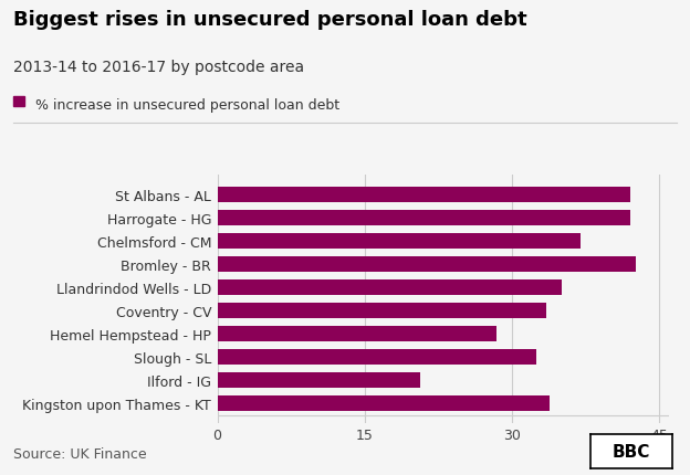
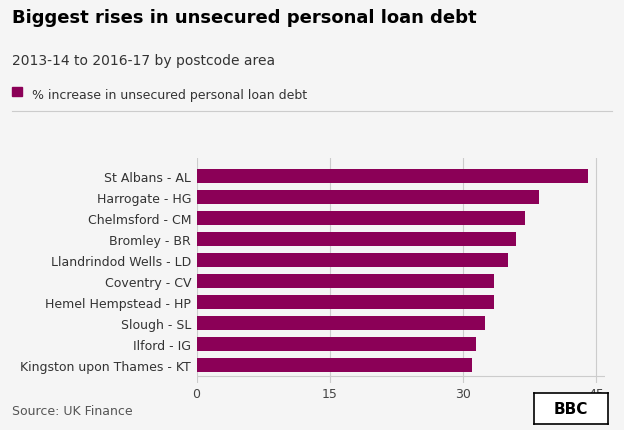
St Albans - AL: 42.0 -> 44.0
Harrogate - HG: 42.0 -> 38.5
Bromley - BR: 42.6 -> 36.0
Hemel Hempstead - HP: 28.4 -> 33.5
Ilford - IG: 20.6 -> 31.5
Kingston upon Thames - KT: 33.8 -> 31.0
